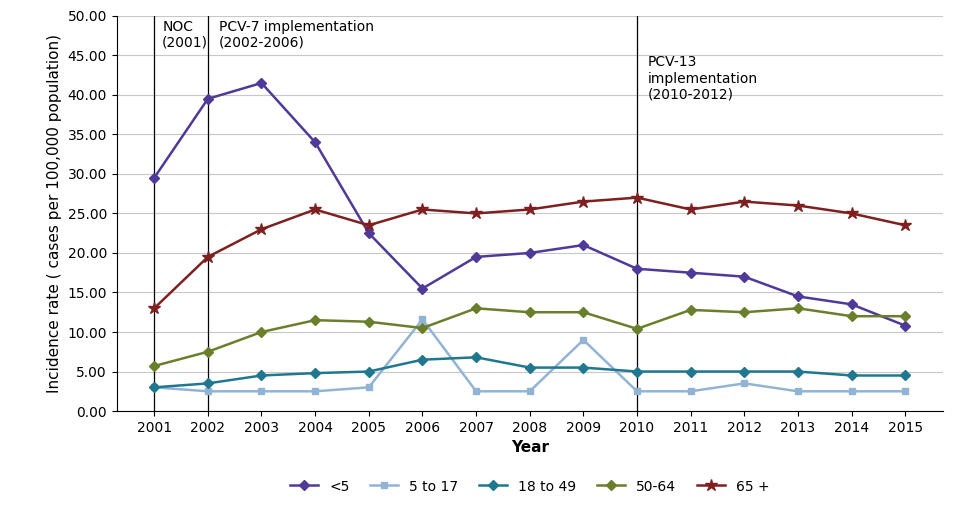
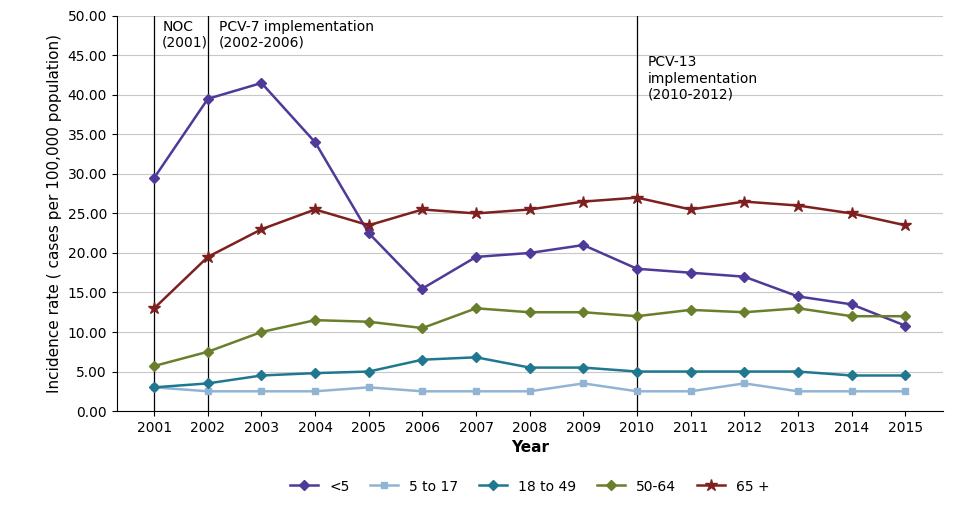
5 to 17/2006: 11.6 -> 2.5
5 to 17/2009: 9.0 -> 3.5
50-64/2010: 10.4 -> 12.0
